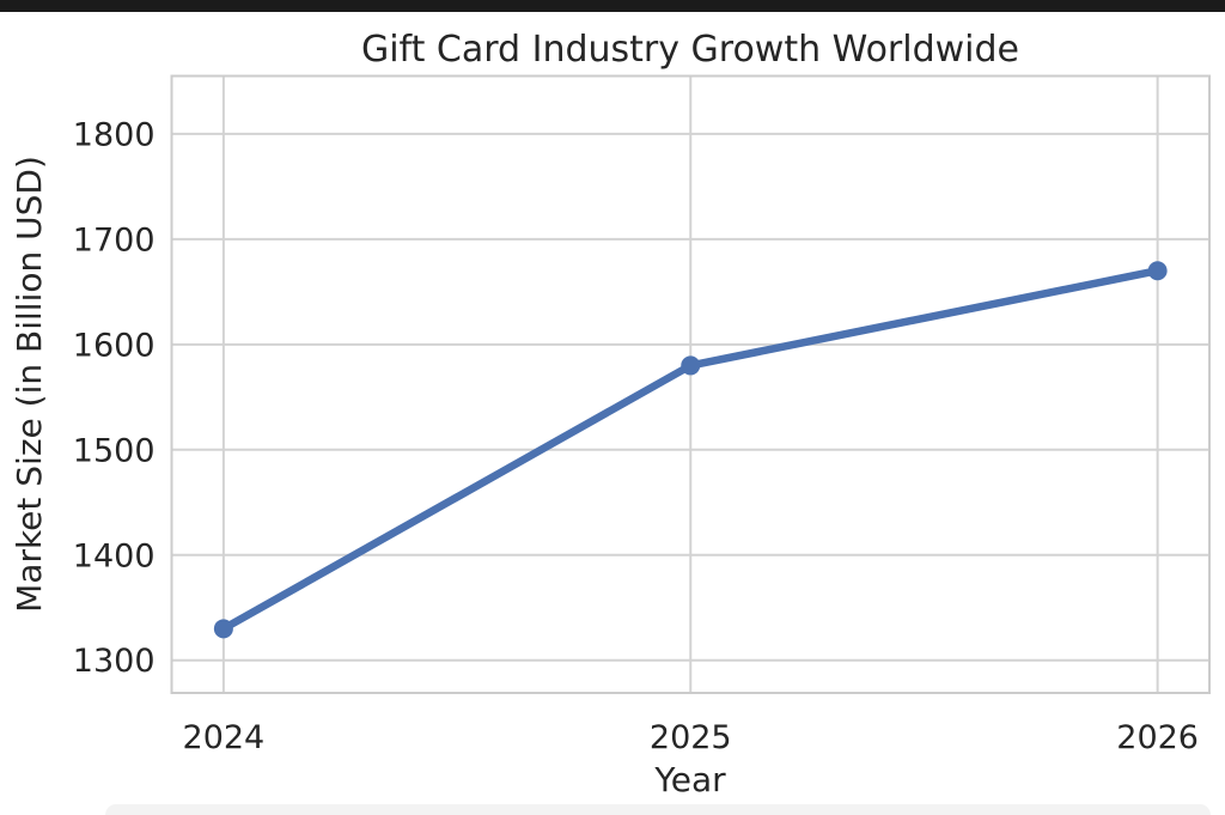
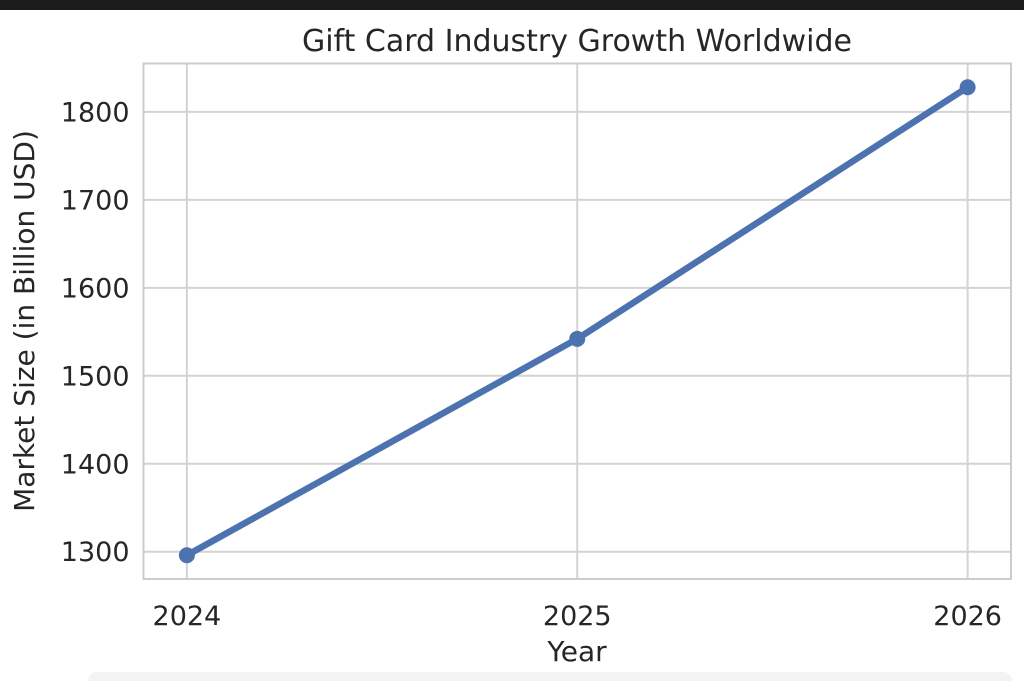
2024: 1330 -> 1300
2025: 1580 -> 1540
2026: 1670 -> 1830
